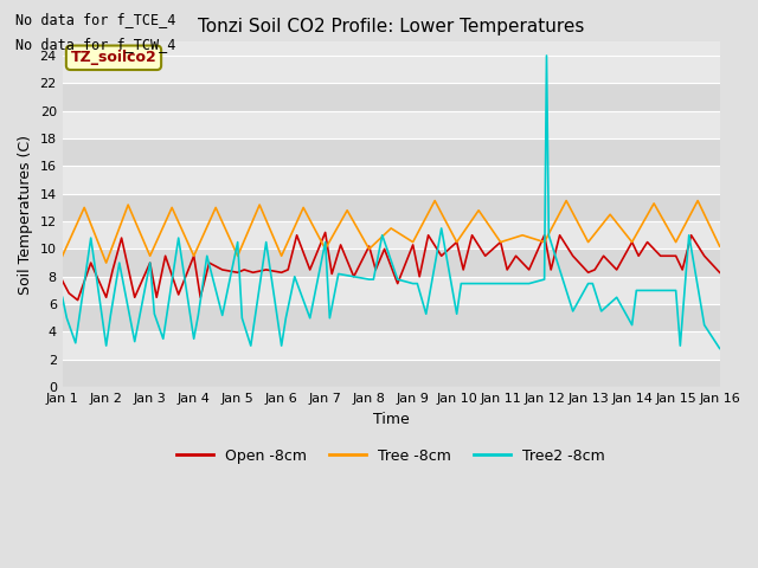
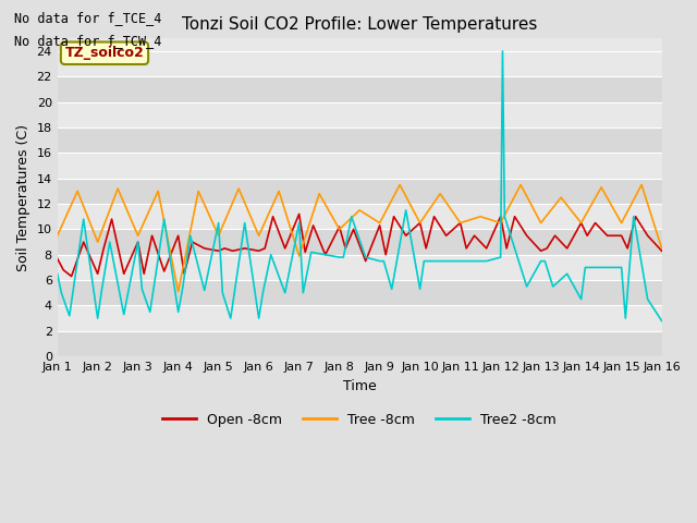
Tree -8cm/Jan 4: 9.5 -> 5.1
Tree -8cm/Jan 7: 10.0 -> 7.9
Tree -8cm/Jan 16: 10.2 -> 8.5
